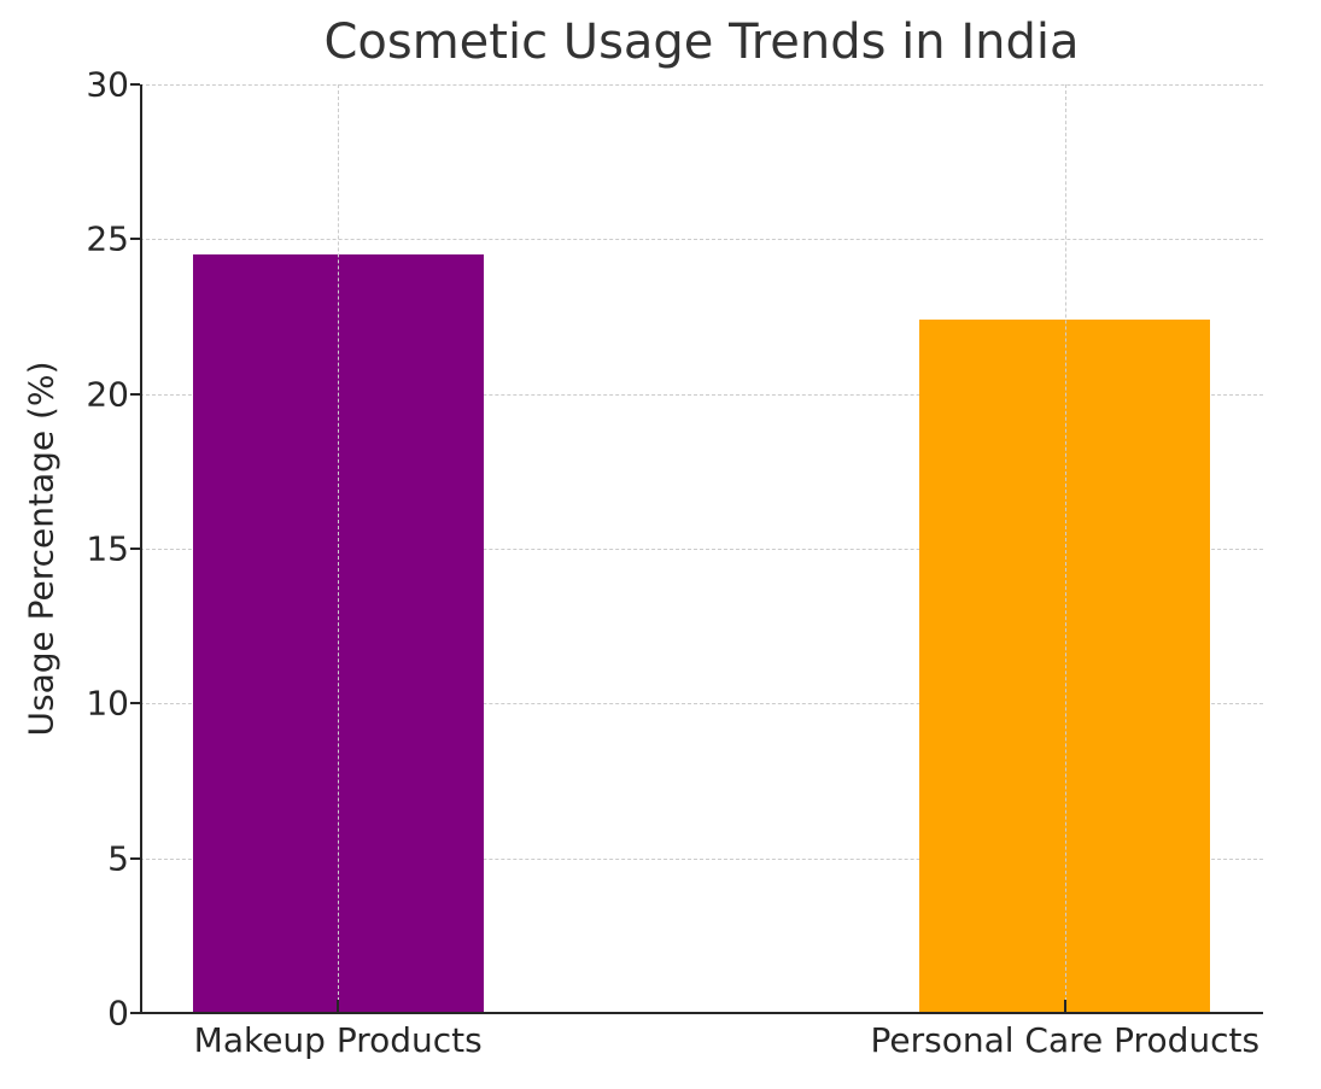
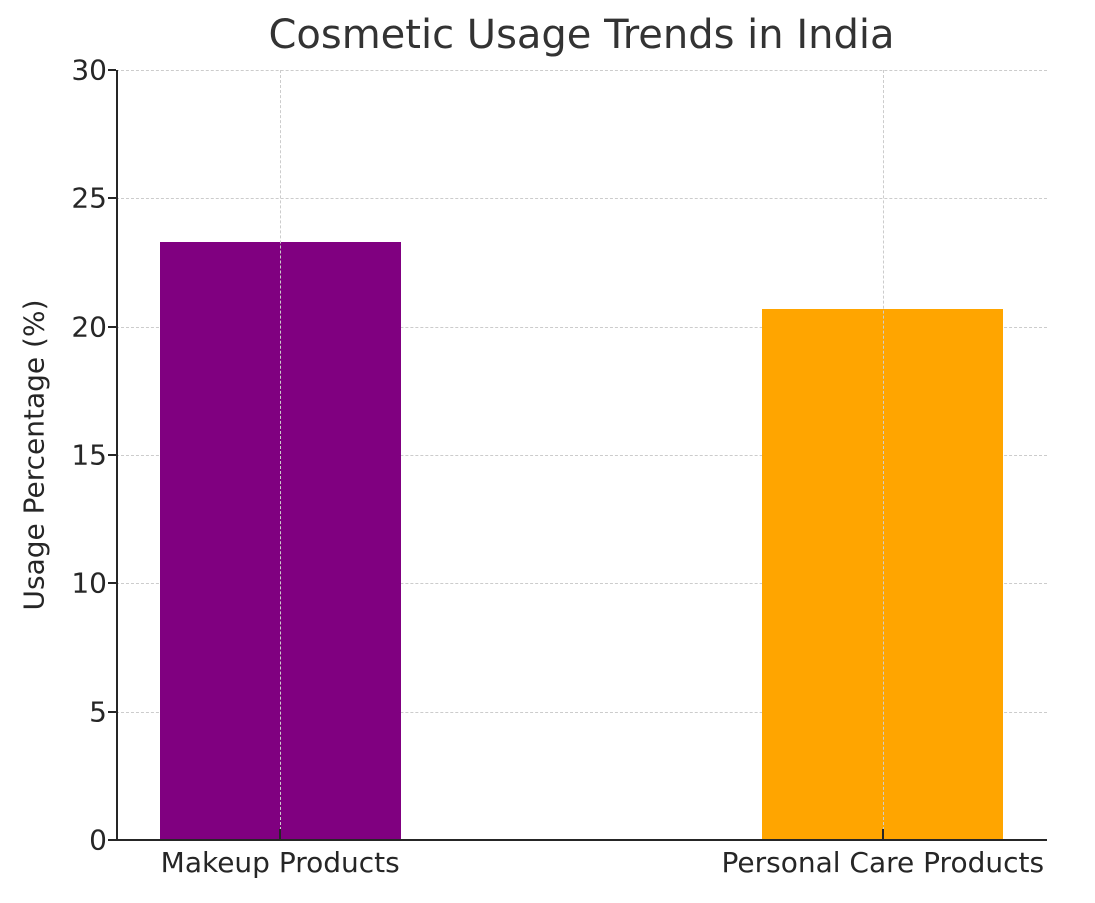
Makeup Products: 24.5 -> 23.3
Personal Care Products: 22.4 -> 20.7
